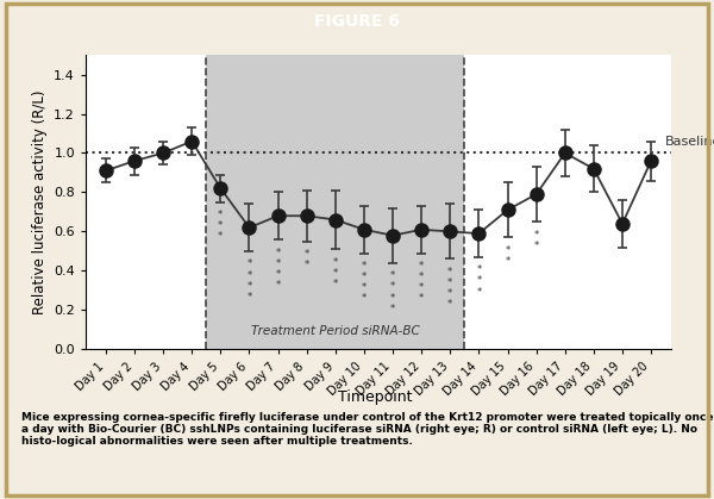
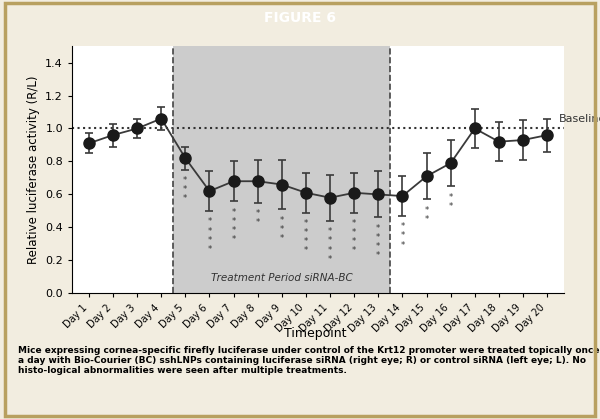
Day 19: 0.64 -> 0.93
